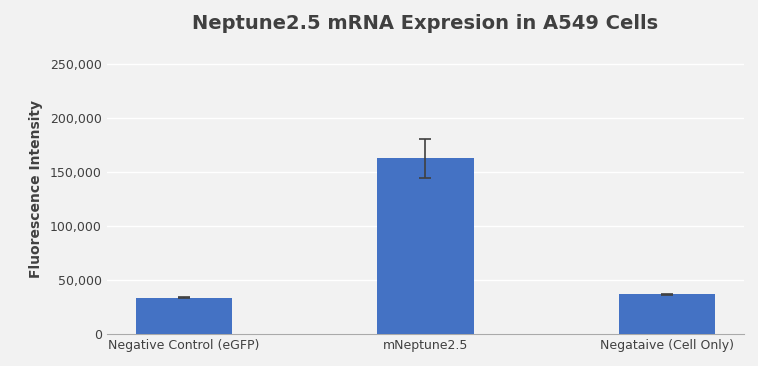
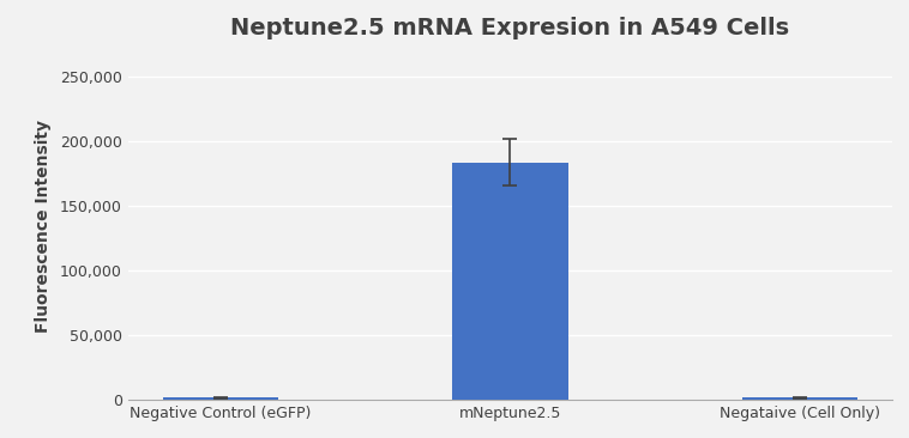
Negative Control (eGFP): 34,000 -> 2,000
mNeptune2.5: 163,000 -> 184,000
Negataive (Cell Only): 37,000 -> 2,000
